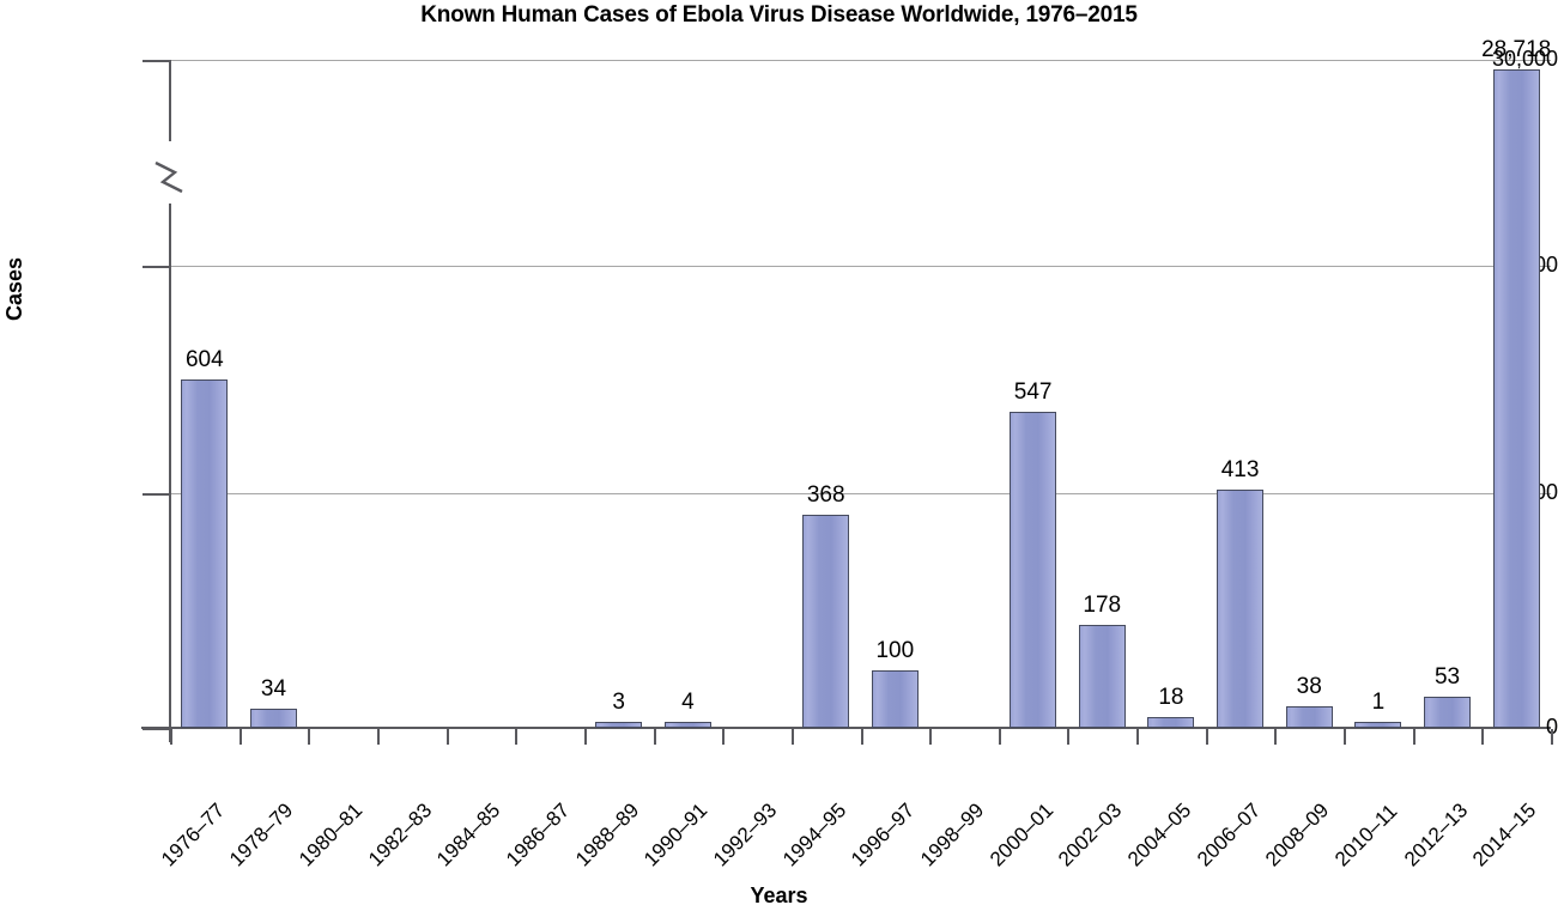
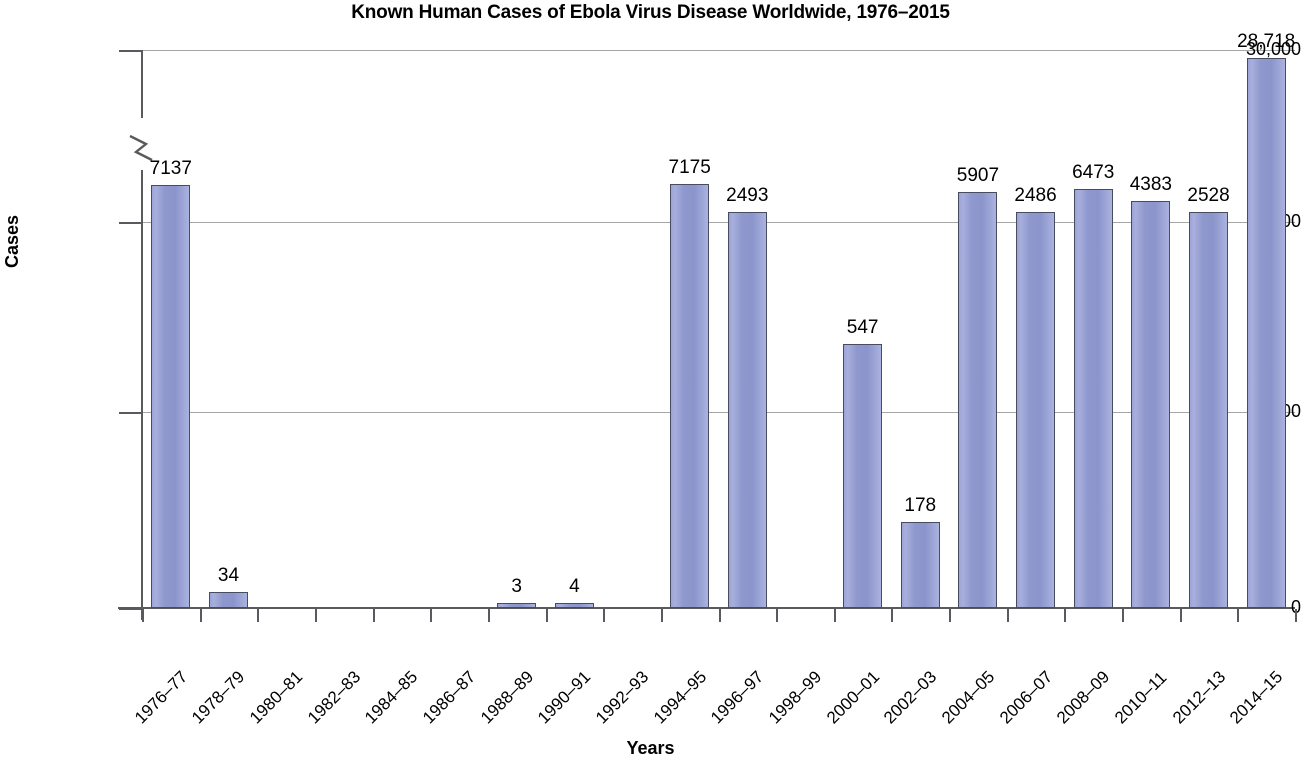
1976–77: 604 -> 7137
1994–95: 368 -> 7175
1996–97: 100 -> 2493
2004–05: 18 -> 5907
2006–07: 413 -> 2486
2008–09: 38 -> 6473
2010–11: 1 -> 4383
2012–13: 53 -> 2528
